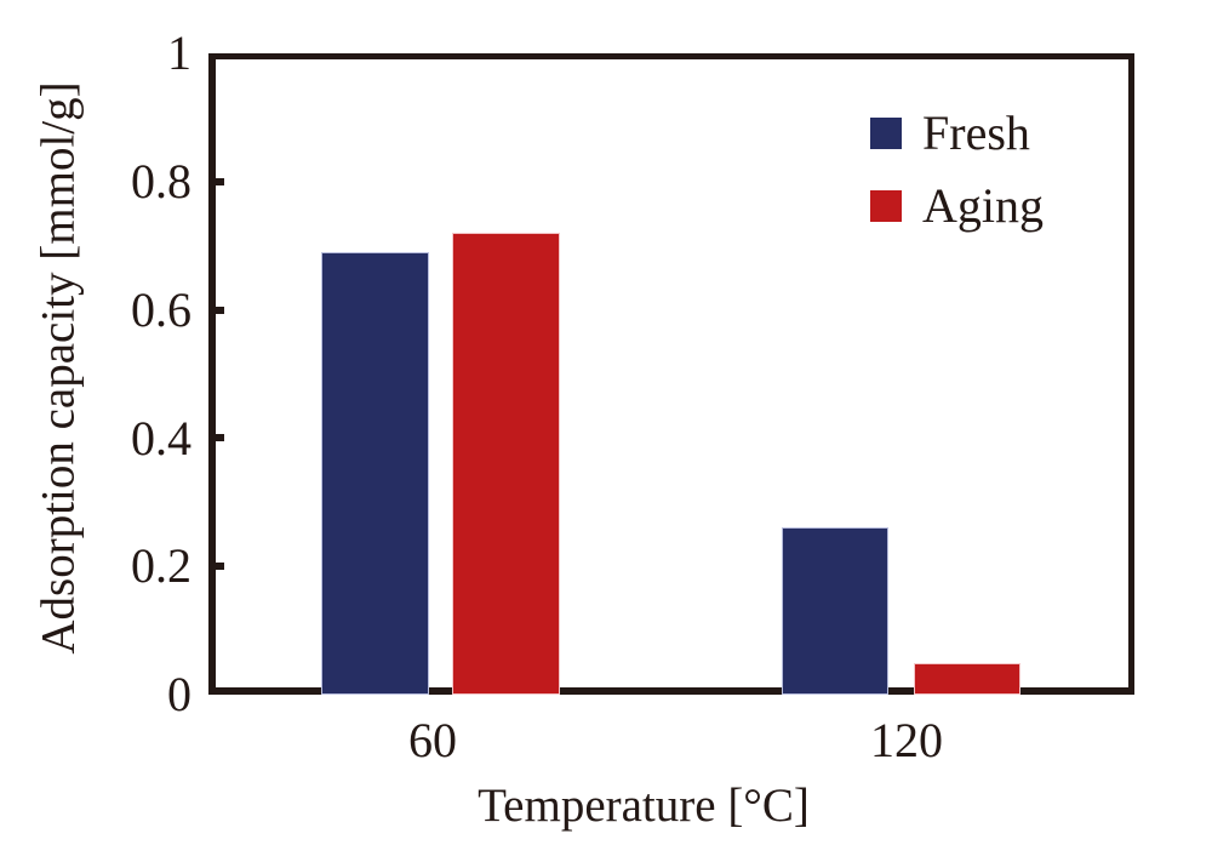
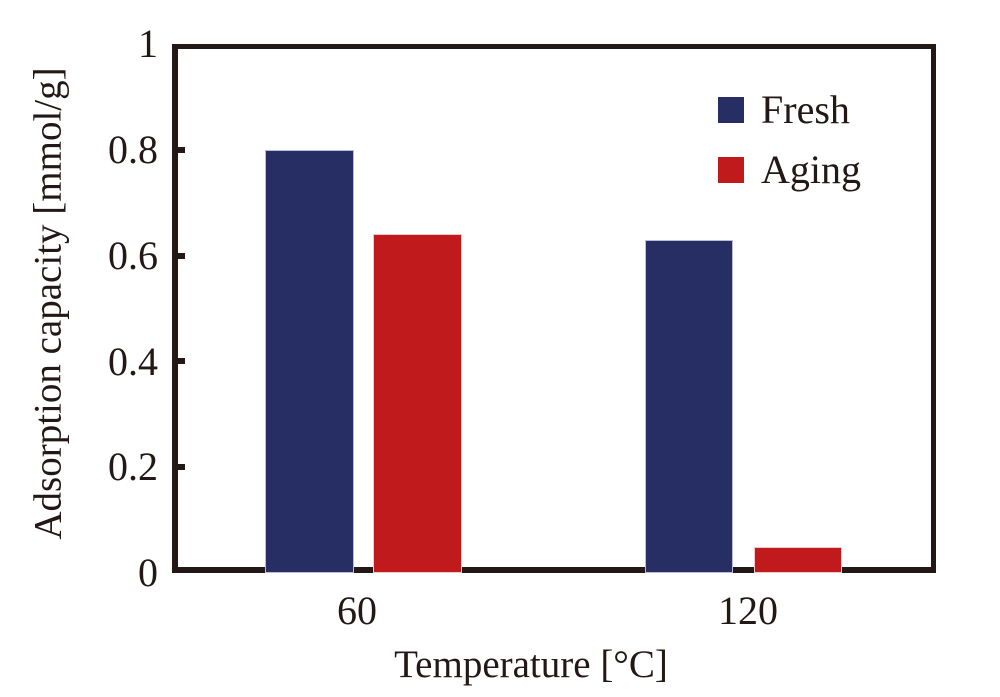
Fresh/60: 0.69 -> 0.80
Aging/60: 0.72 -> 0.64
Fresh/120: 0.26 -> 0.63
